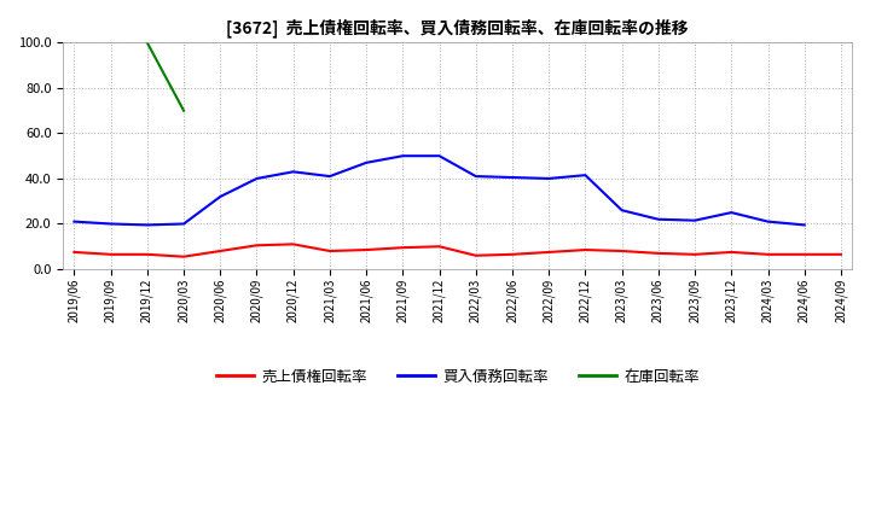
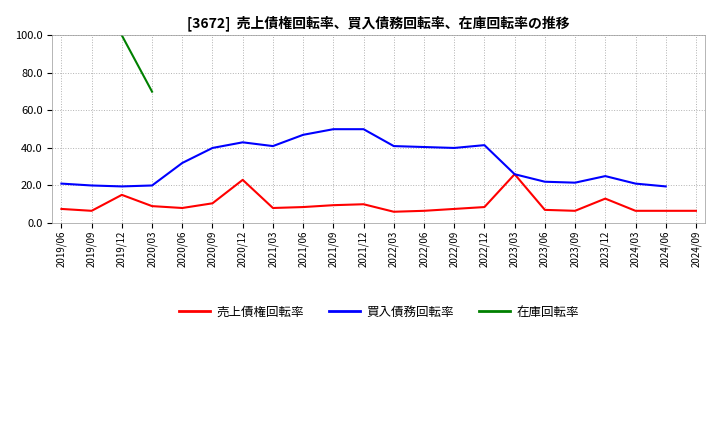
売上債権回転率/2019/12: 6 -> 15
売上債権回転率/2020/03: 6 -> 9
売上債権回転率/2020/12: 11 -> 23
売上債権回転率/2023/03: 8 -> 26
売上債権回転率/2023/12: 8 -> 13
